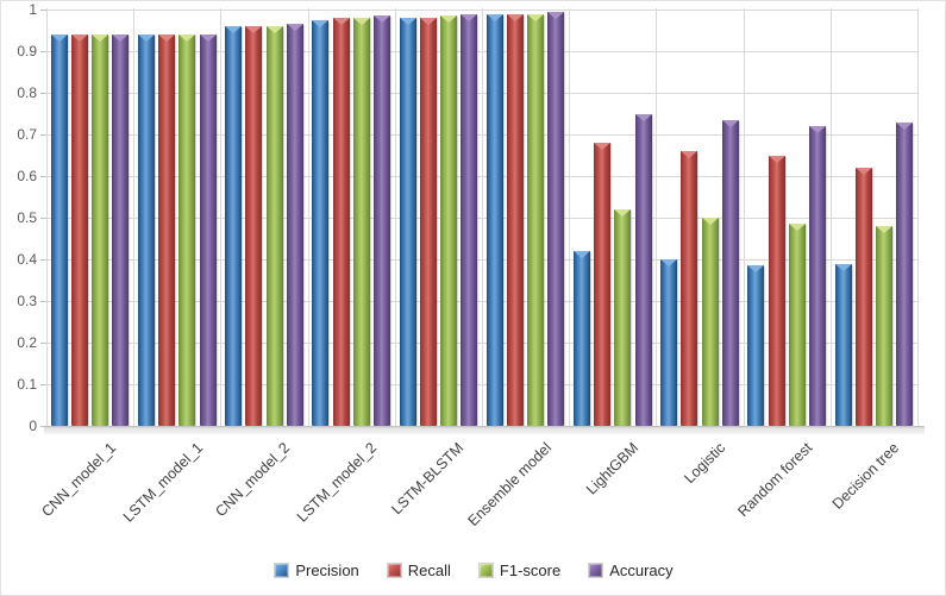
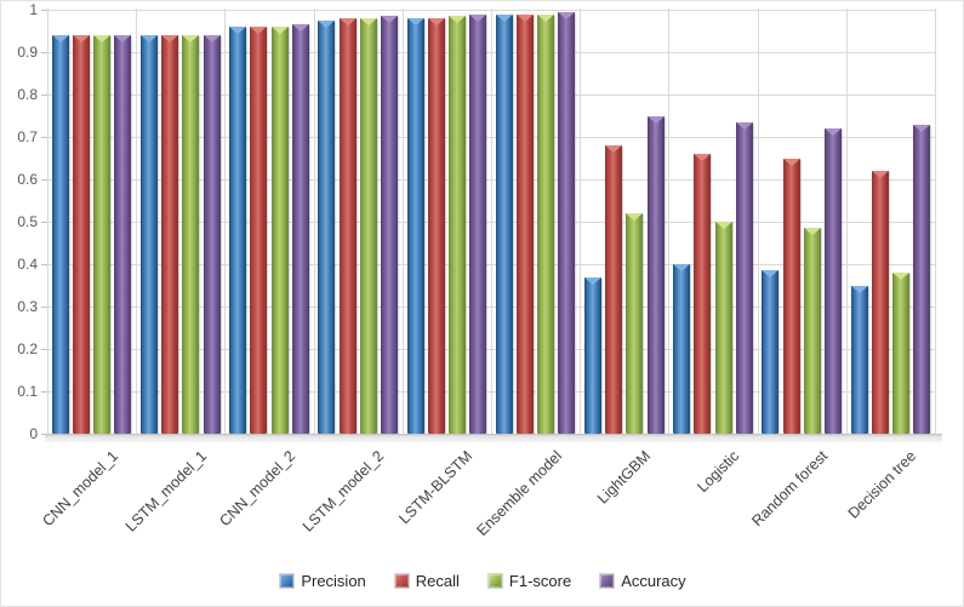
Precision/LightGBM: 0.42 -> 0.37
Precision/Decision tree: 0.39 -> 0.35
F1-score/Decision tree: 0.48 -> 0.38
